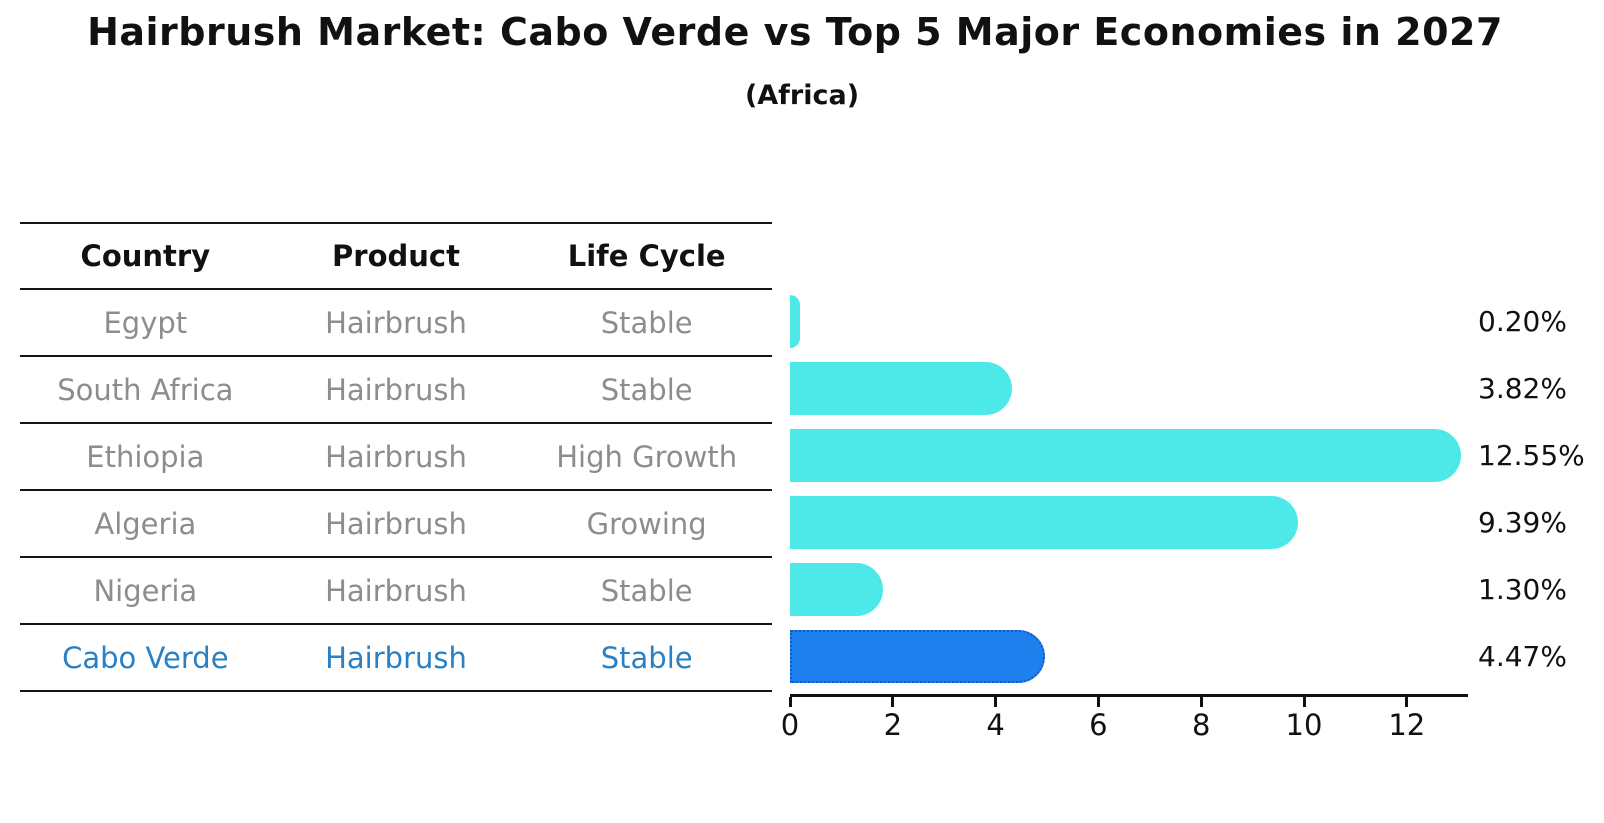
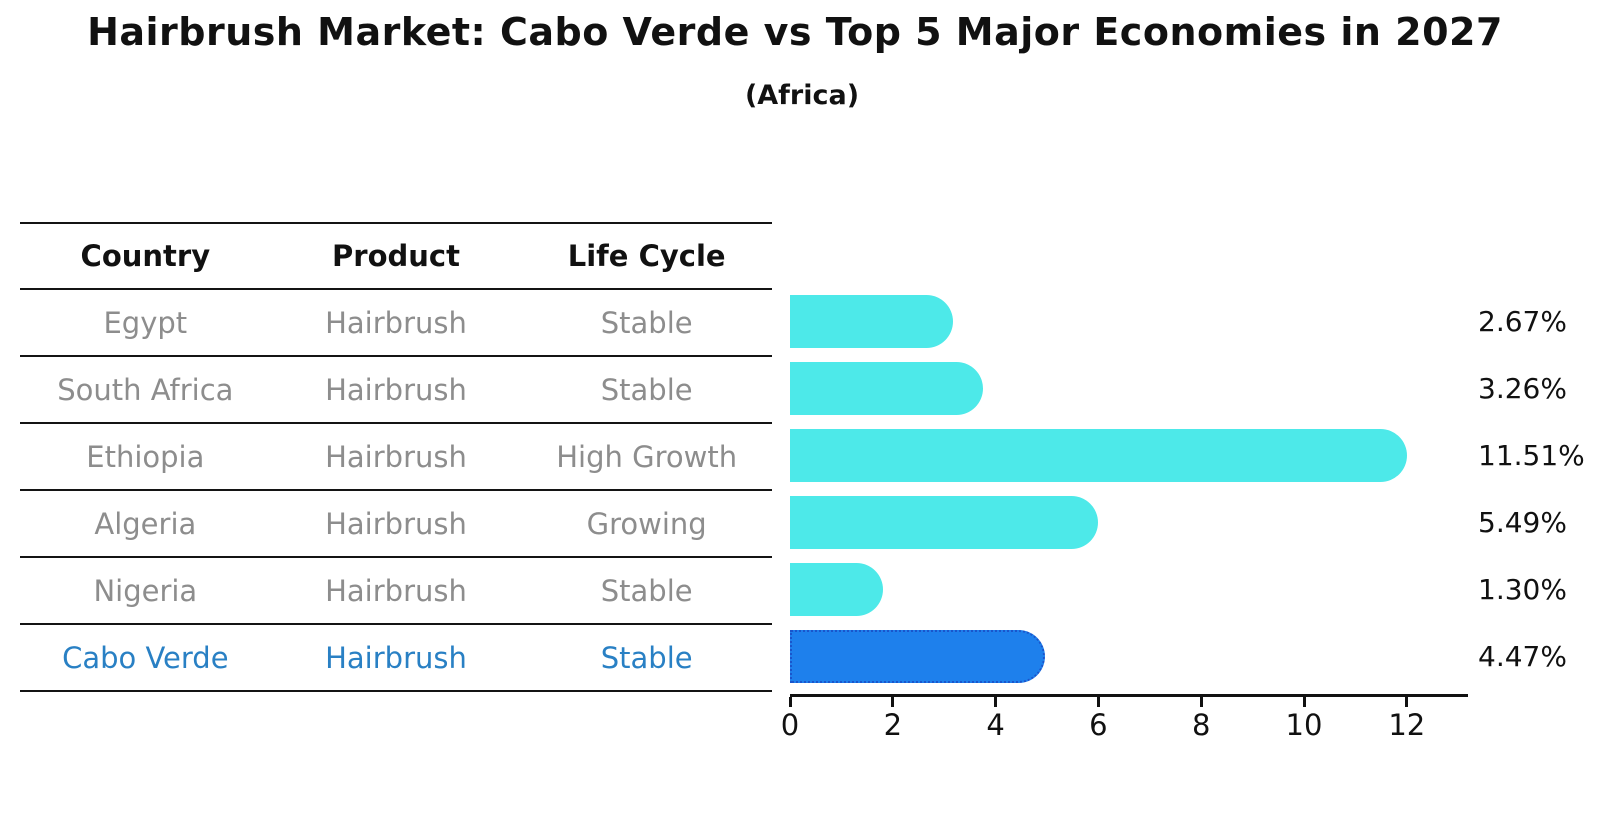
Egypt: 0.20% -> 2.67%
South Africa: 3.82% -> 3.26%
Ethiopia: 12.55% -> 11.51%
Algeria: 9.39% -> 5.49%
